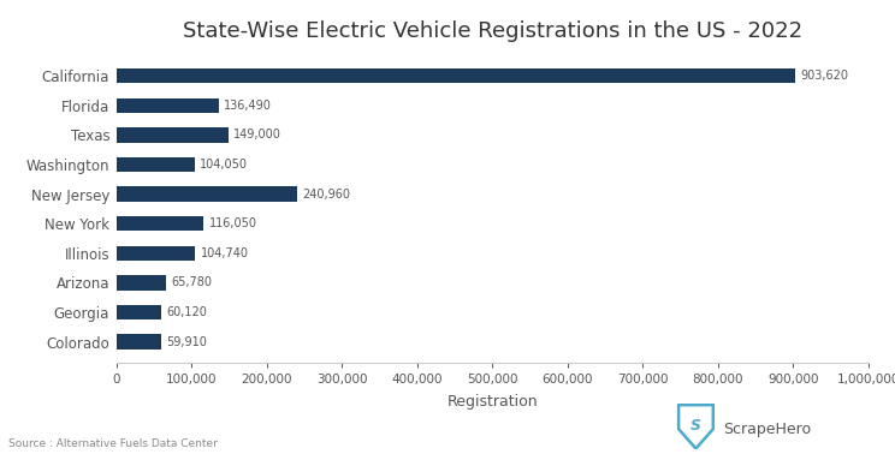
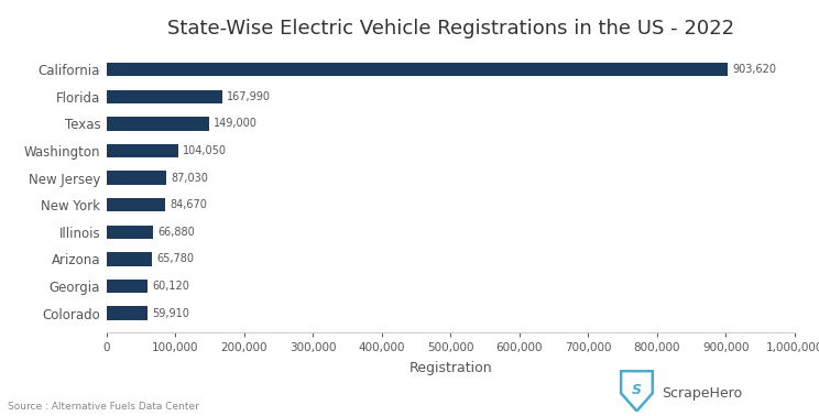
Florida: 136,490 -> 167,990
New Jersey: 240,960 -> 87,030
New York: 116,050 -> 84,670
Illinois: 104,740 -> 66,880
